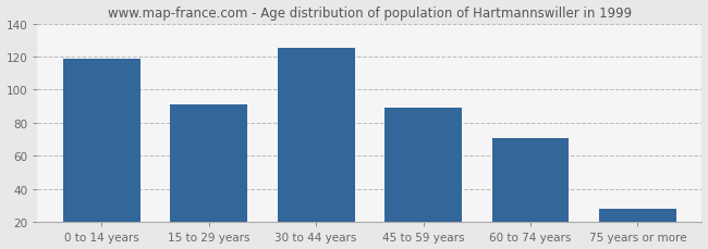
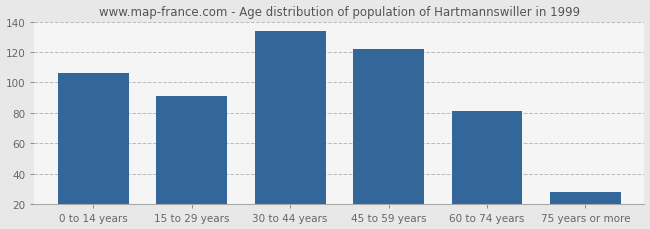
0 to 14 years: 119 -> 106
30 to 44 years: 125 -> 134
45 to 59 years: 89 -> 122
60 to 74 years: 71 -> 81
